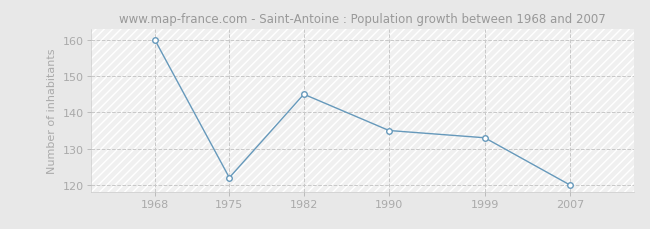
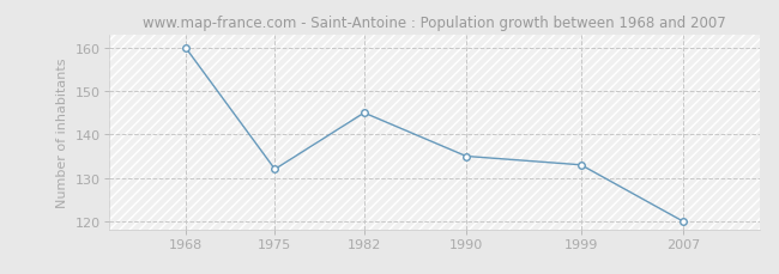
1975: 122 -> 132
